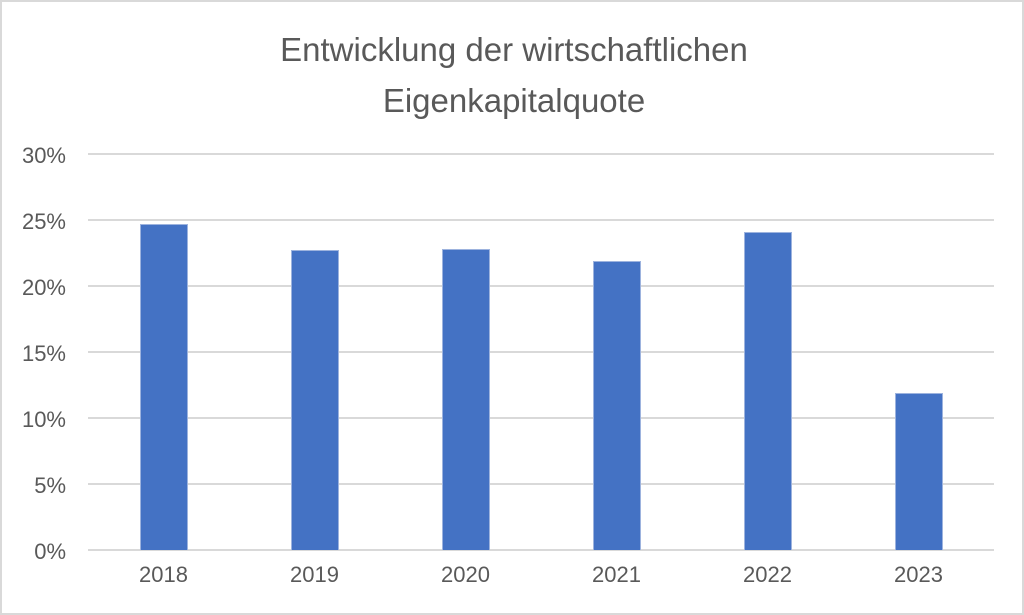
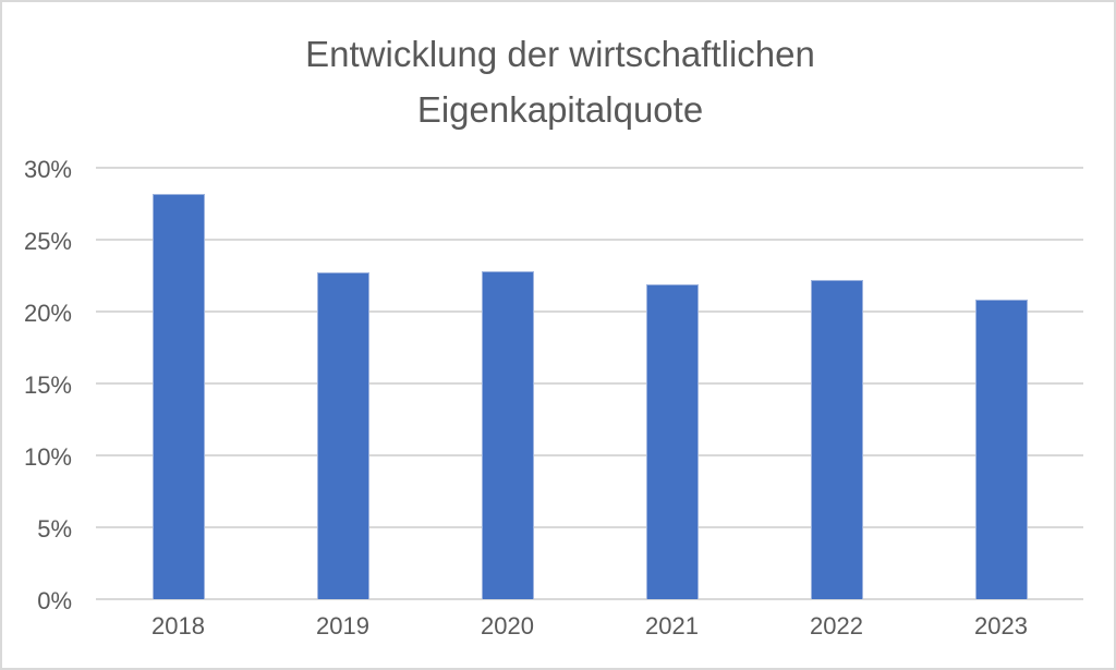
2018: 24.7% -> 28.2%
2022: 24.1% -> 22.2%
2023: 11.9% -> 20.8%
